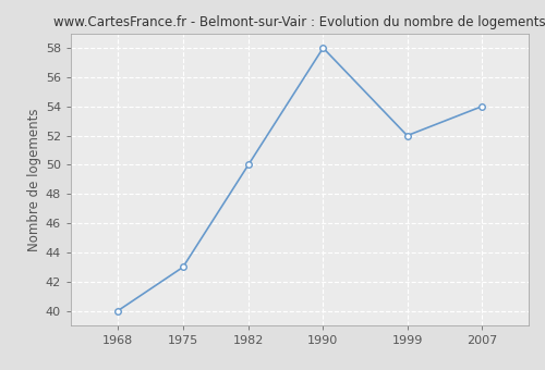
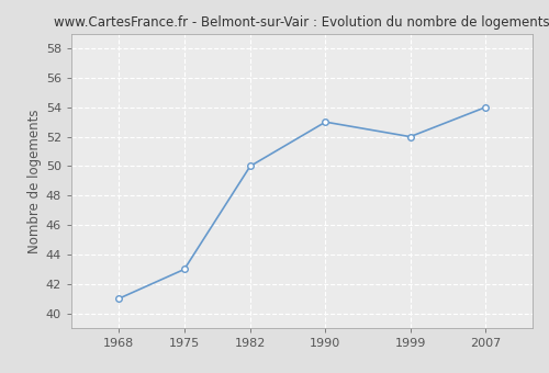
1968: 40 -> 41
1990: 58 -> 53
